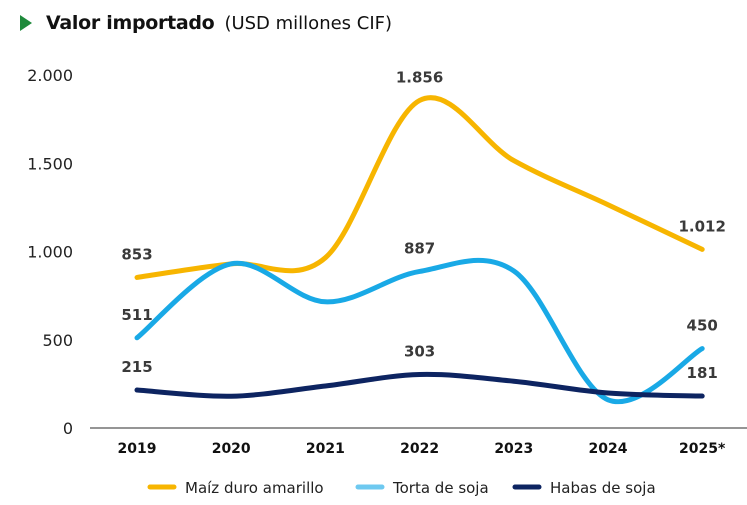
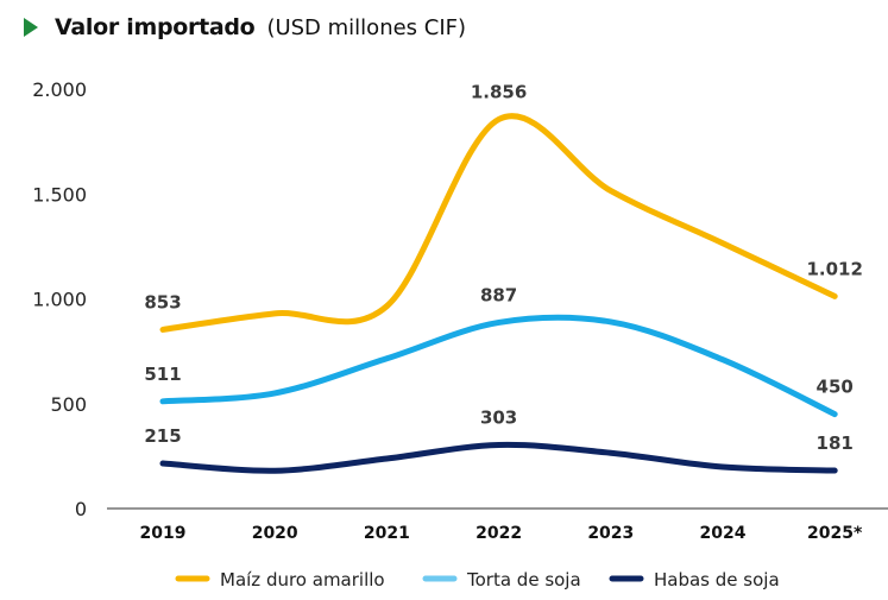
Torta de soja/2020: 930 -> 550
Torta de soja/2024: 160 -> 710
